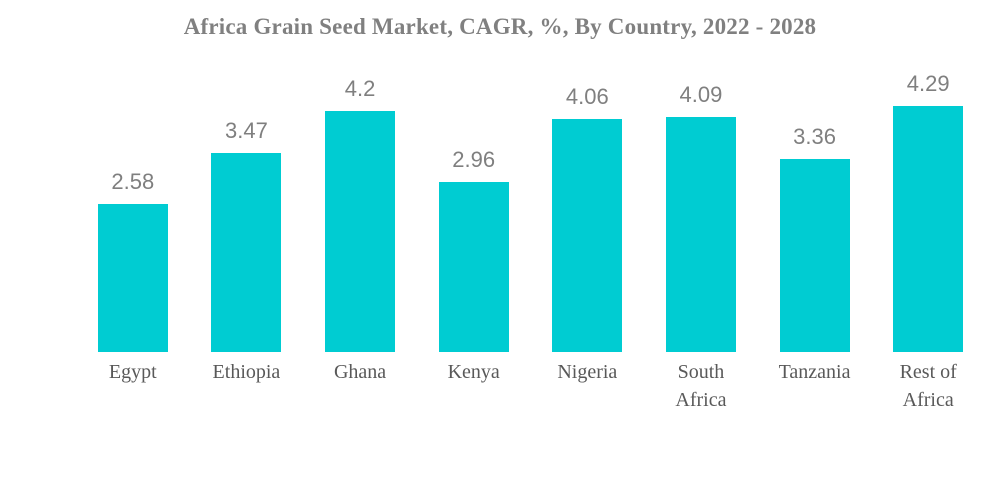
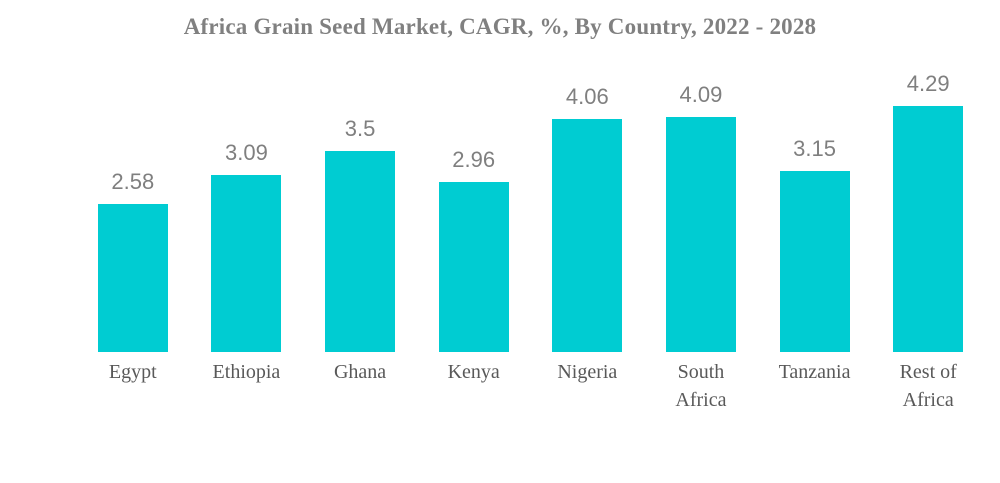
Ethiopia: 3.47 -> 3.09
Ghana: 4.2 -> 3.5
Tanzania: 3.36 -> 3.15
